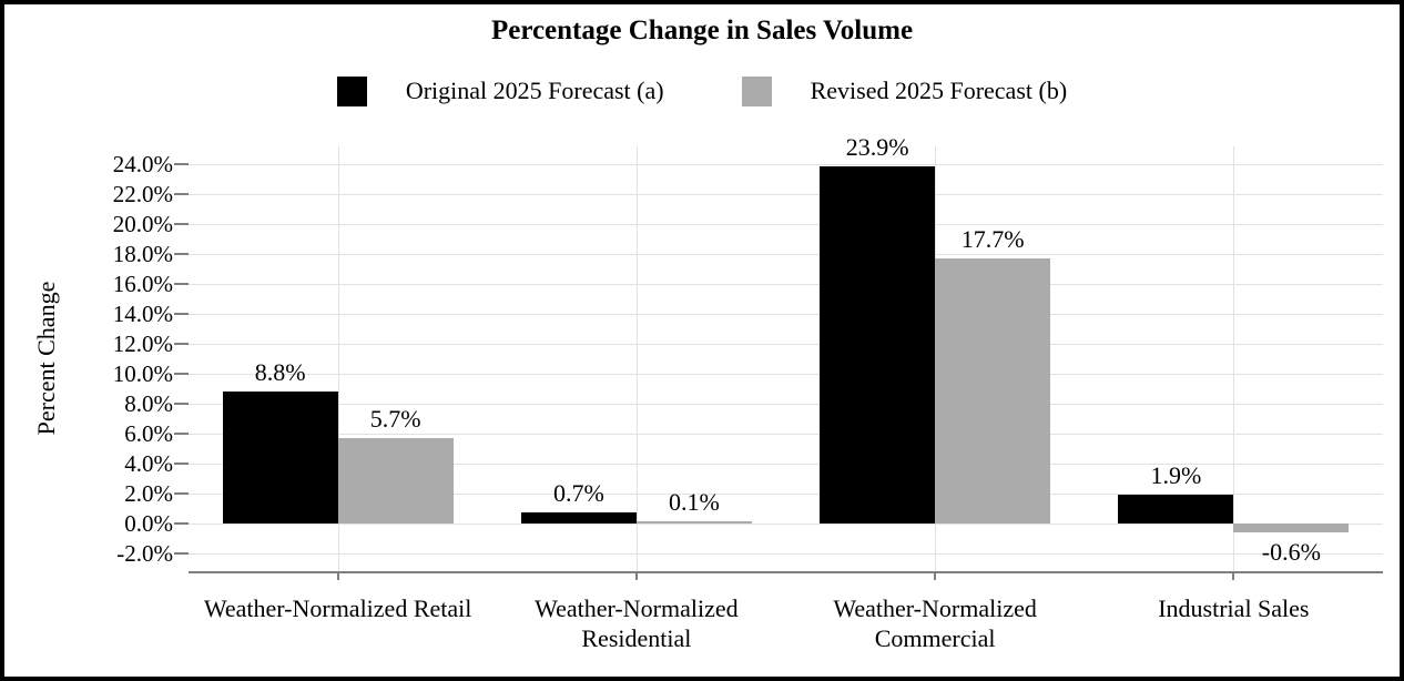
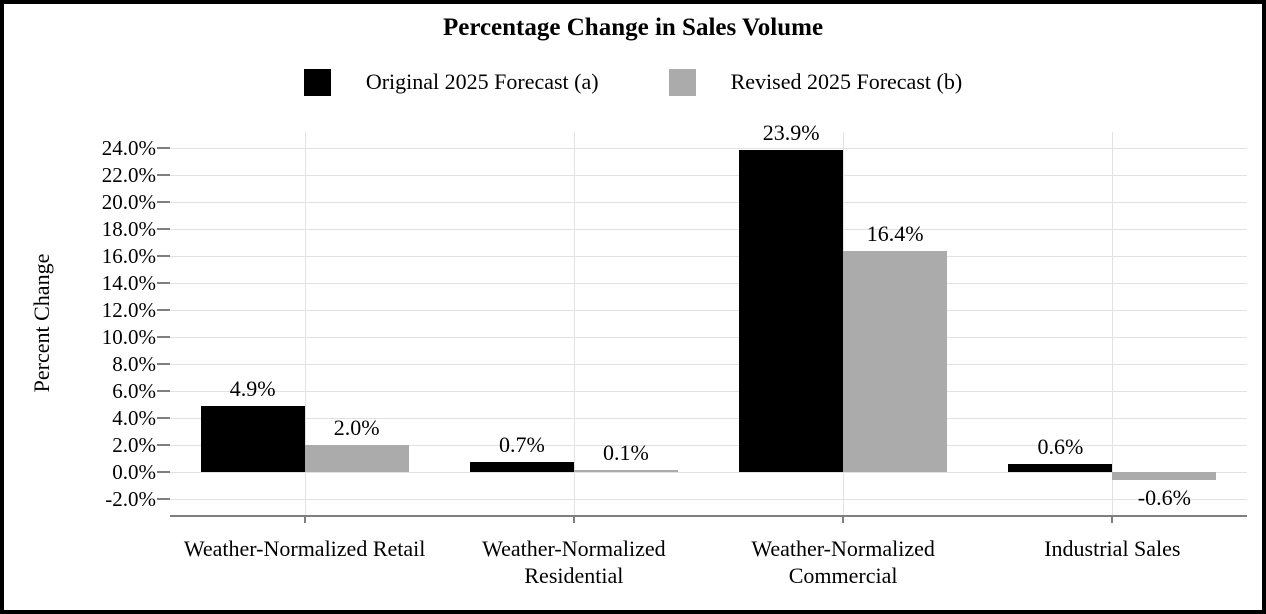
Original 2025 Forecast (a)/Weather-Normalized Retail: 8.8% -> 4.9%
Revised 2025 Forecast (b)/Weather-Normalized Retail: 5.7% -> 2.0%
Revised 2025 Forecast (b)/Weather-Normalized Commercial: 17.7% -> 16.4%
Original 2025 Forecast (a)/Industrial Sales: 1.9% -> 0.6%
